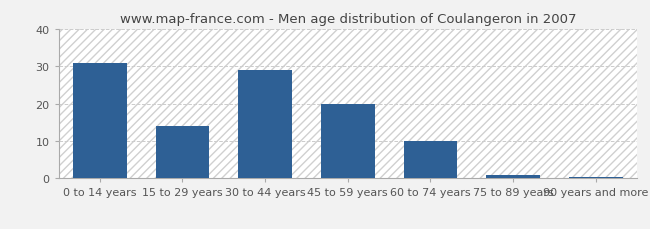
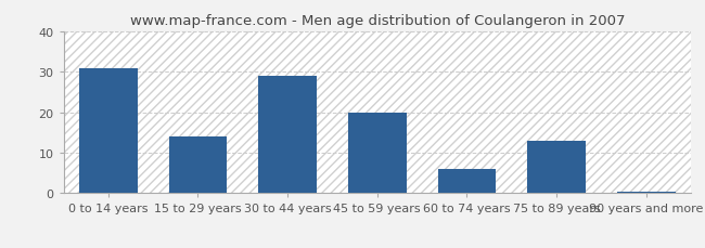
60 to 74 years: 10.0 -> 6.0
75 to 89 years: 1.0 -> 13.0
